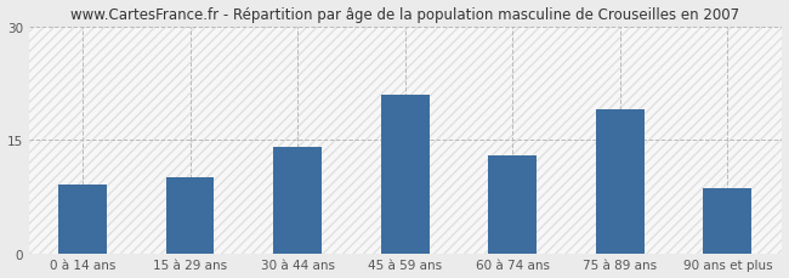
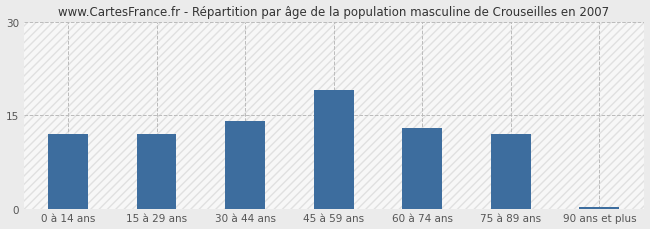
0 à 14 ans: 9.0 -> 12.0
15 à 29 ans: 10.0 -> 12.0
45 à 59 ans: 21.0 -> 19.0
75 à 89 ans: 19.0 -> 12.0
90 ans et plus: 8.6 -> 0.3
